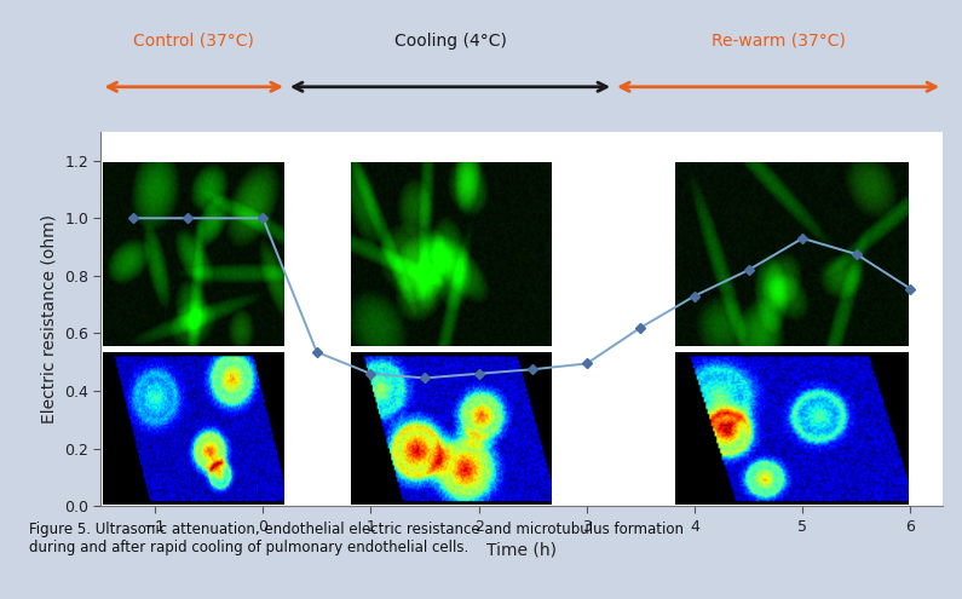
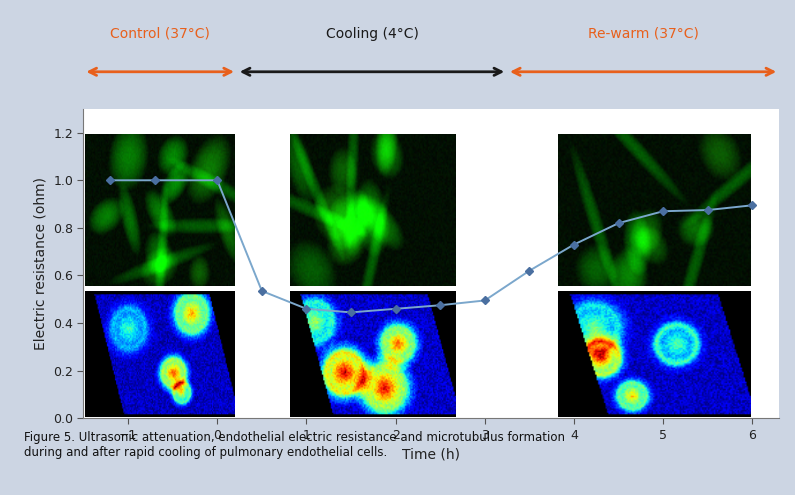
5: 0.930 -> 0.870
6: 0.755 -> 0.895
